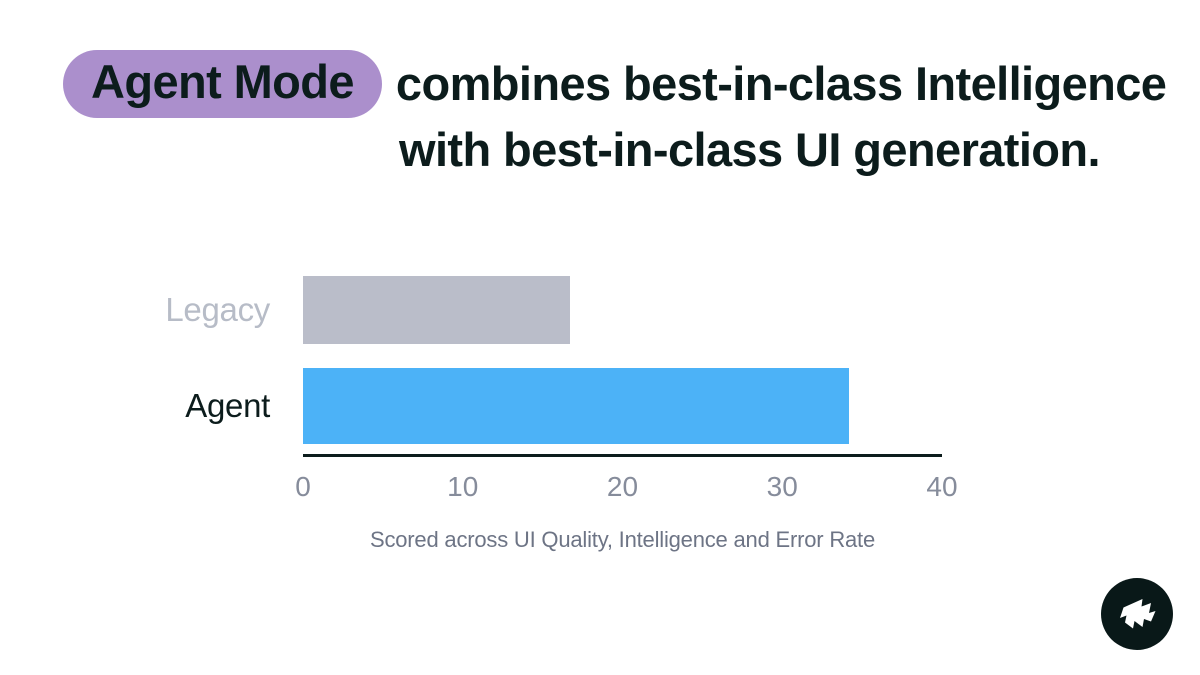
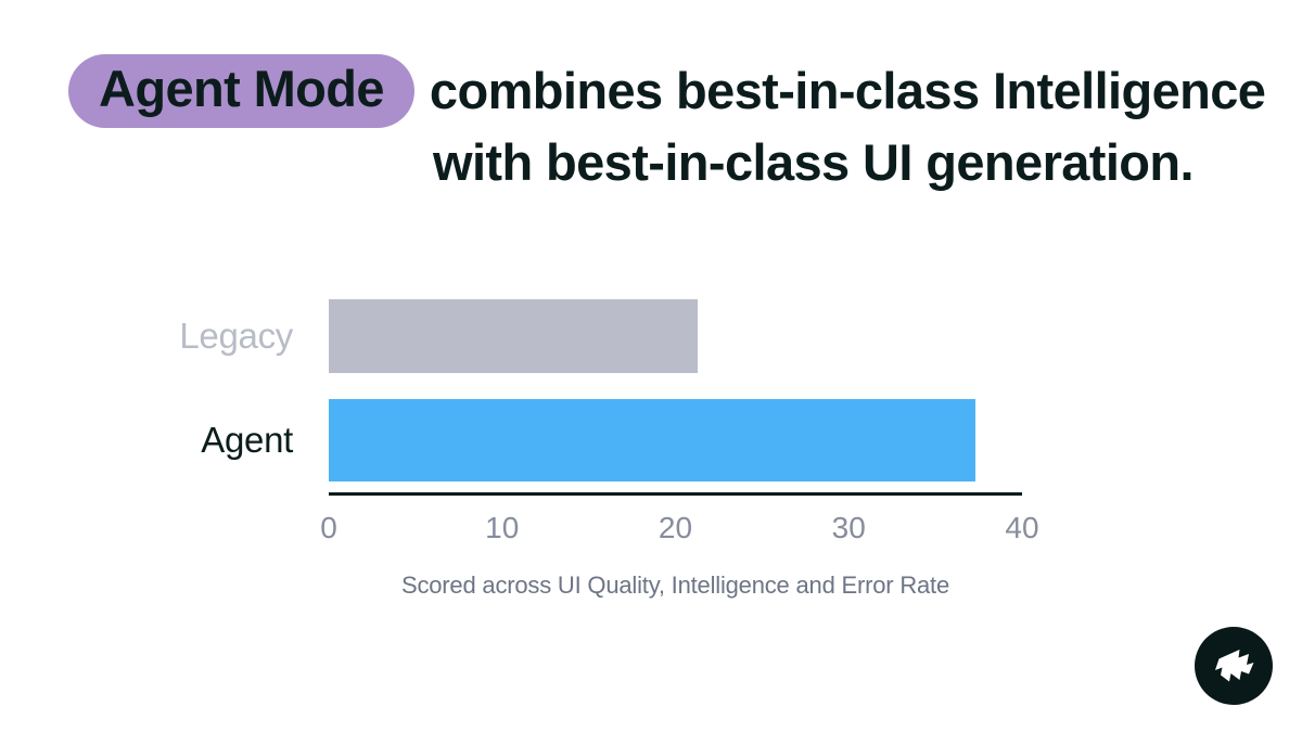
Legacy: 16.7 -> 21.3
Agent: 34.2 -> 37.3
